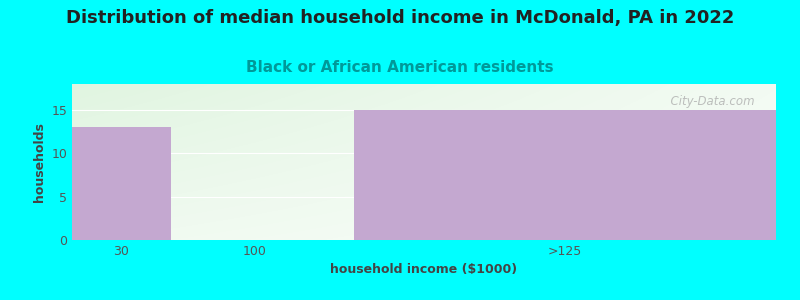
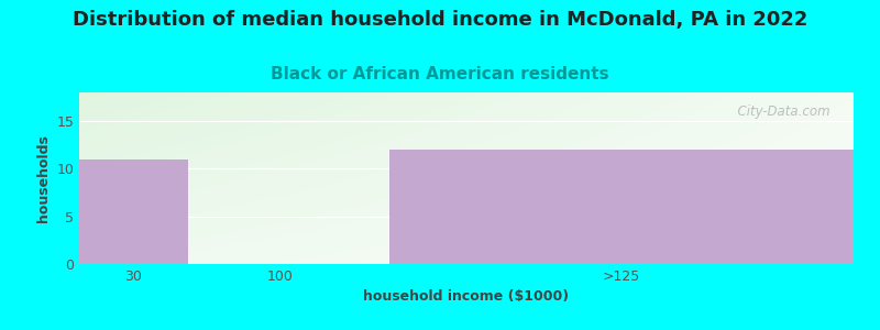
30: 13 -> 11
>125: 15 -> 12
